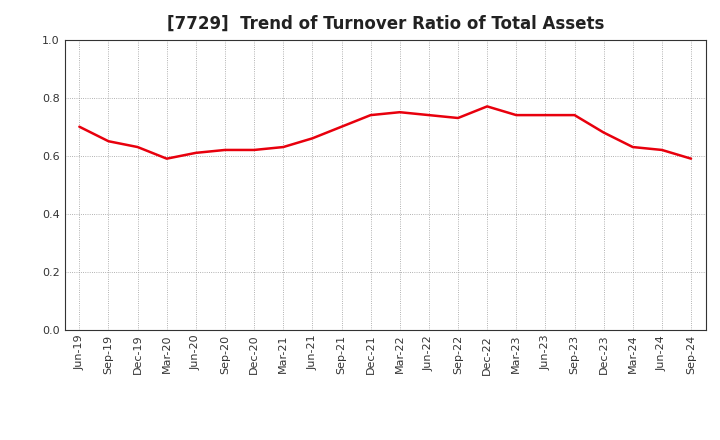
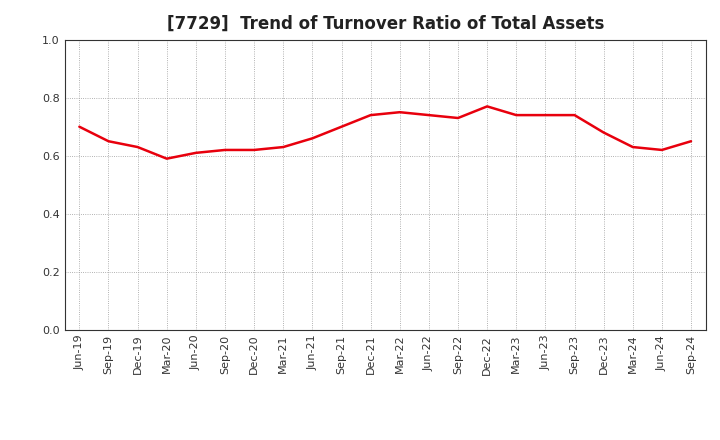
Sep-24: 0.59 -> 0.65
